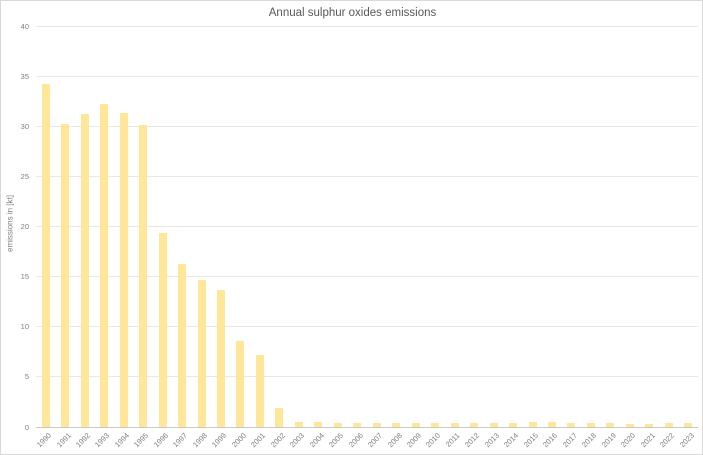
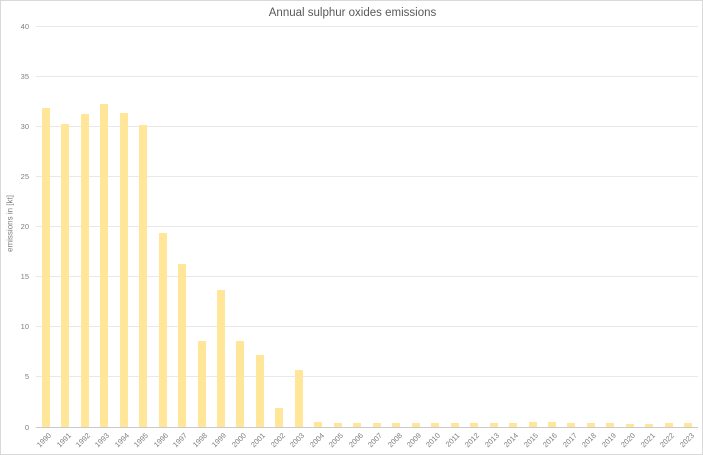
1990: 34.2 -> 31.8
1998: 14.7 -> 8.6
2003: 0.5 -> 5.7
